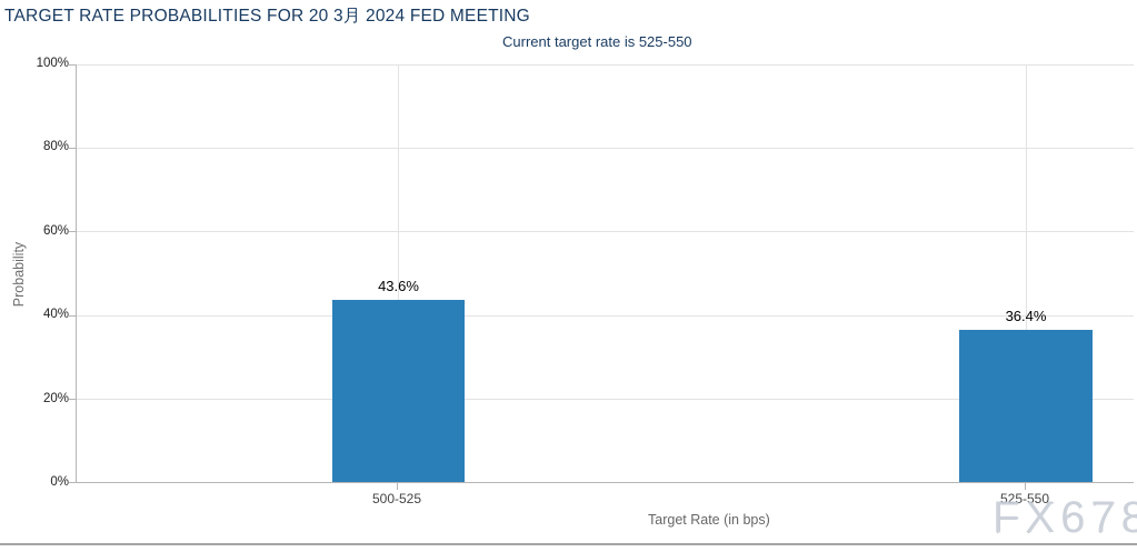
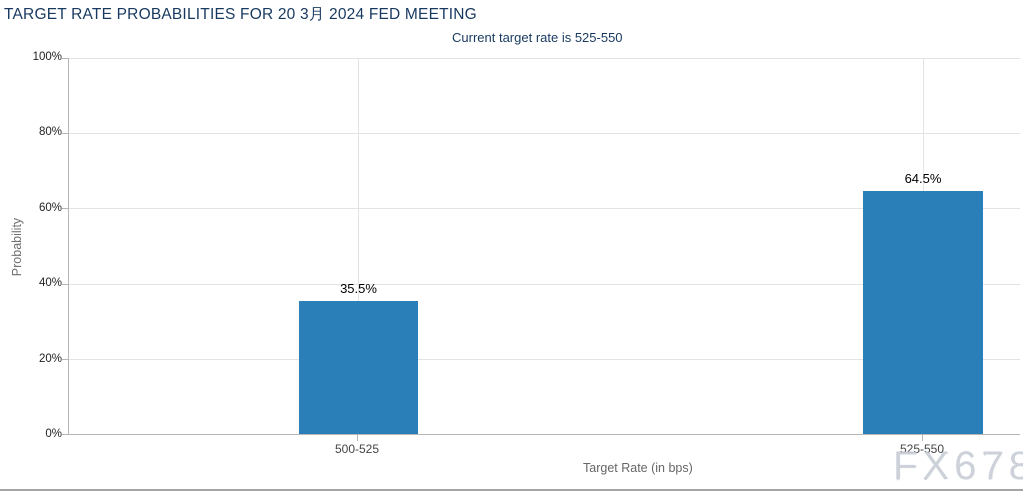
500-525: 43.6% -> 35.5%
525-550: 36.4% -> 64.5%
